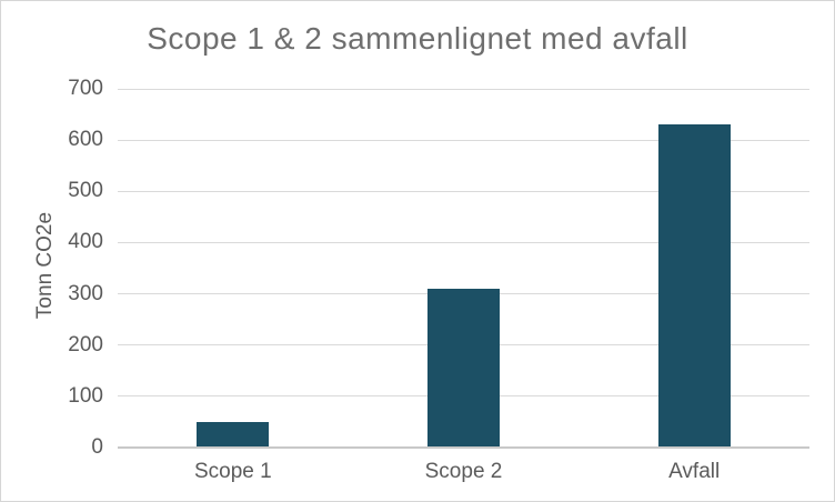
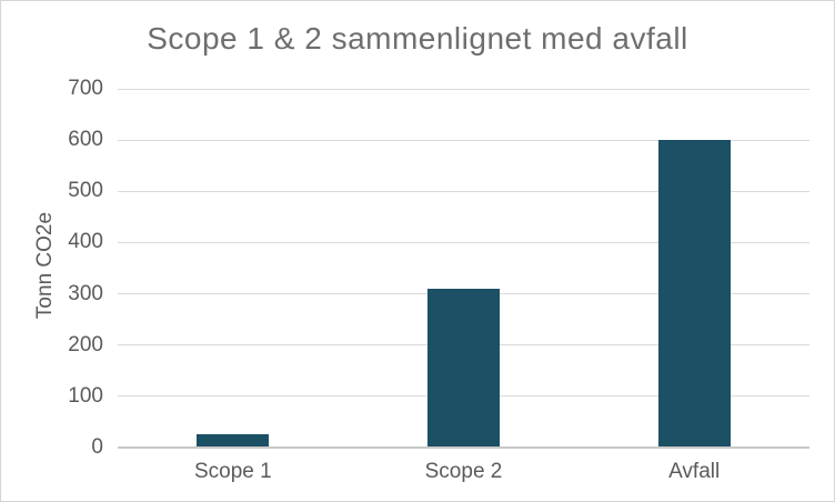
Scope 1: 50 -> 20
Avfall: 630 -> 600
